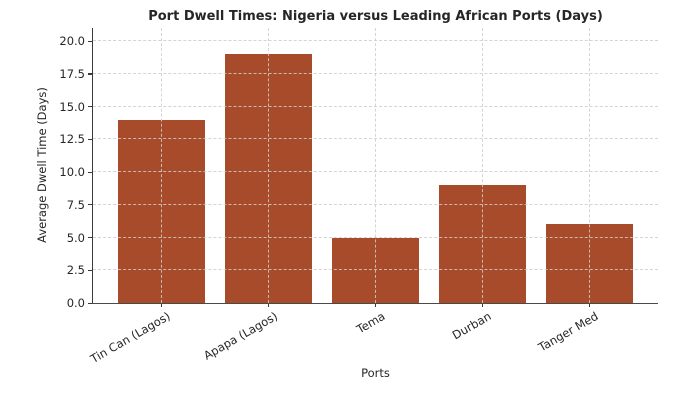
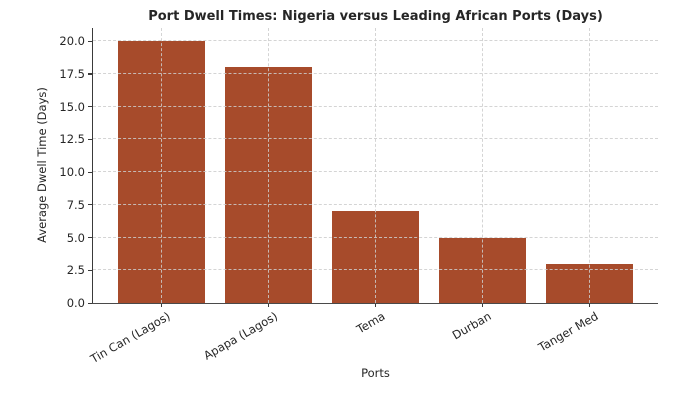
Tin Can (Lagos): 14 -> 20
Apapa (Lagos): 19 -> 18
Tema: 5 -> 7
Durban: 9 -> 5
Tanger Med: 6 -> 3
